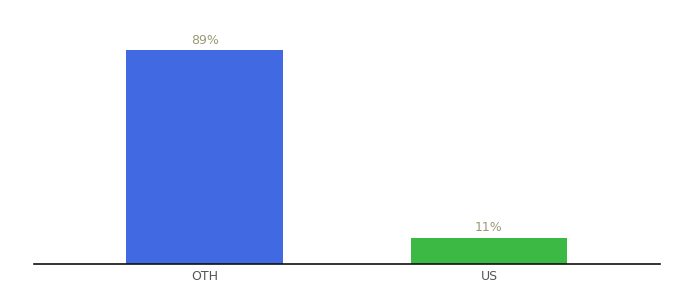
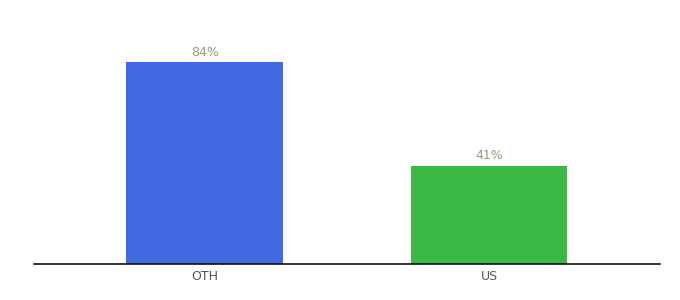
OTH: 89% -> 84%
US: 11% -> 41%
